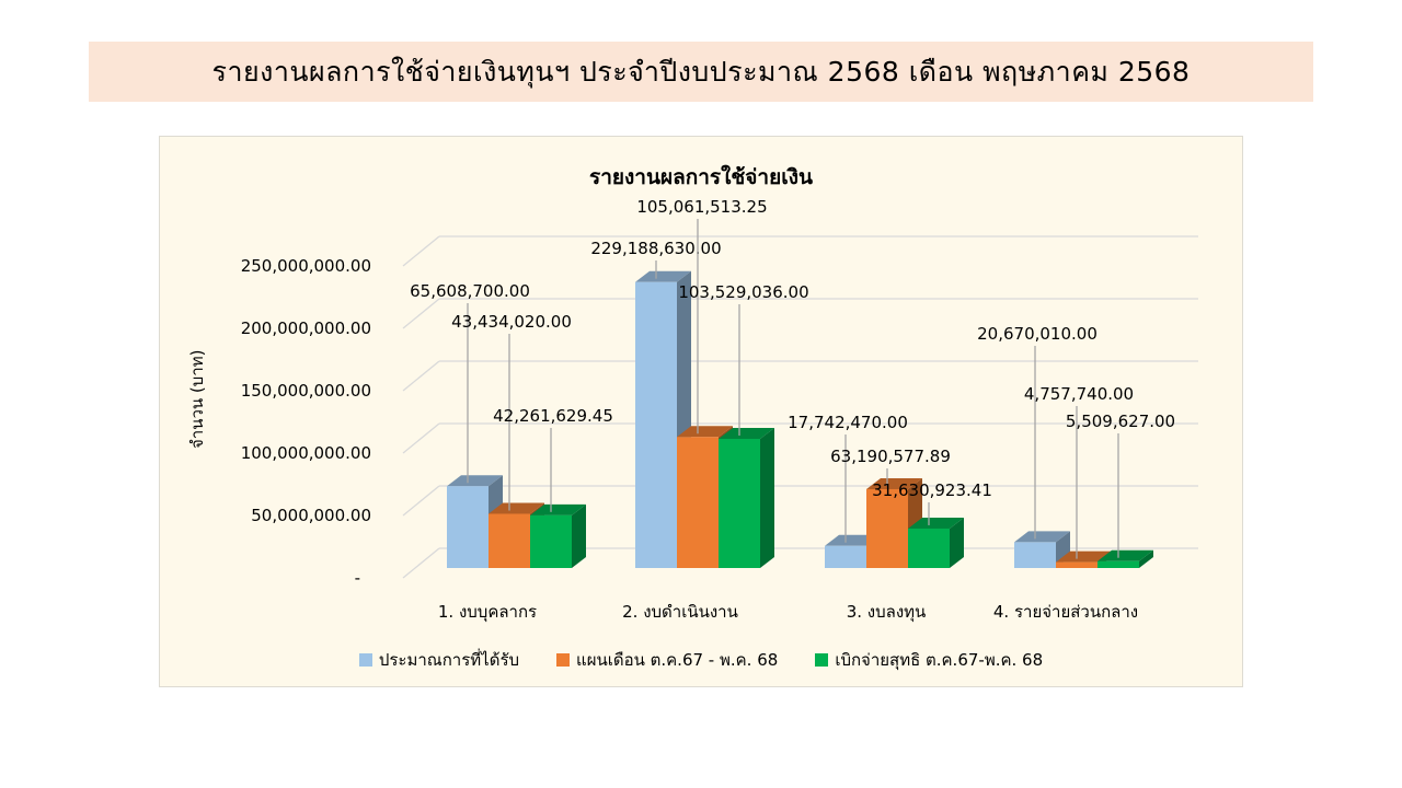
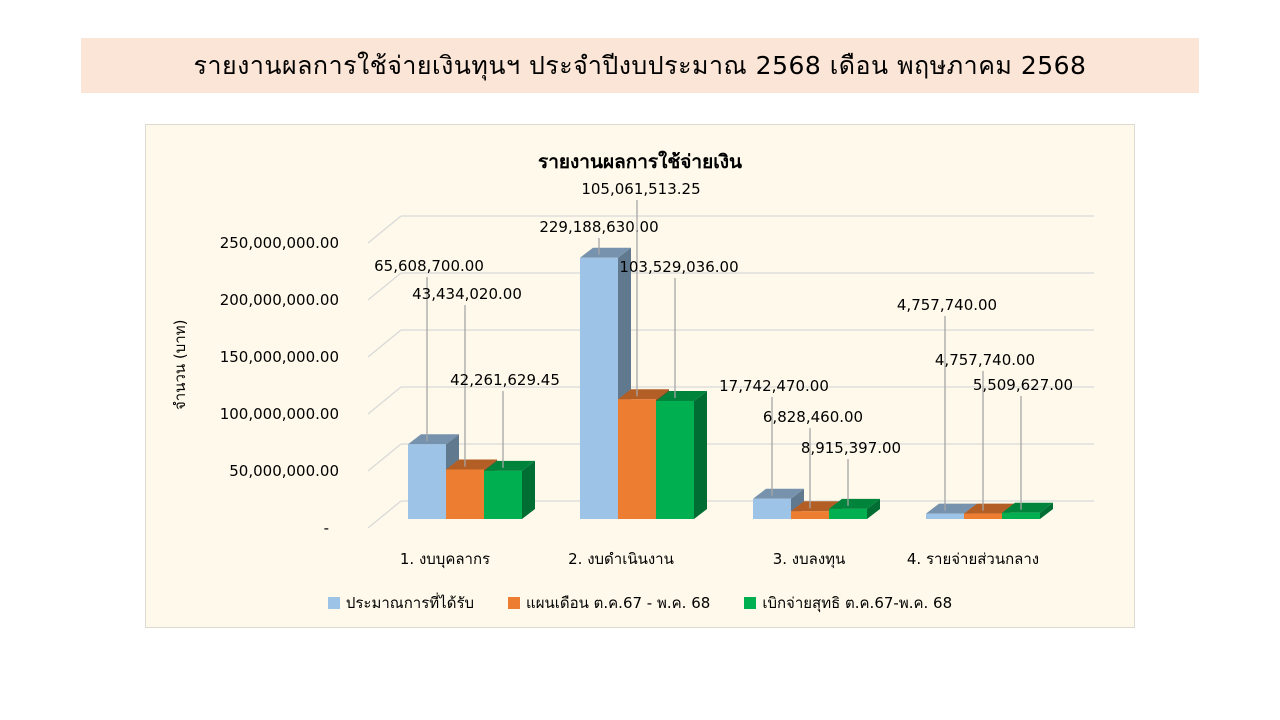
แผนเดือน ต.ค.67 - พ.ค. 68/3. งบลงทุน: 63,190,577.89 -> 6,828,460.00
เบิกจ่ายสุทธิ ต.ค.67-พ.ค. 68/3. งบลงทุน: 31,630,923.41 -> 8,915,397.00
ประมาณการที่ได้รับ/4. รายจ่ายส่วนกลาง: 20,670,010.00 -> 4,757,740.00
